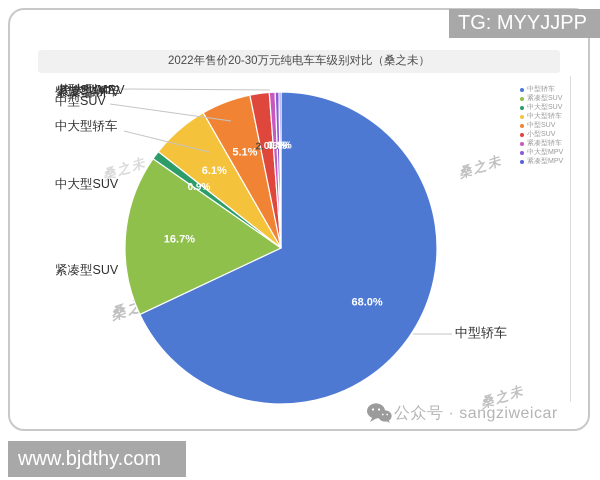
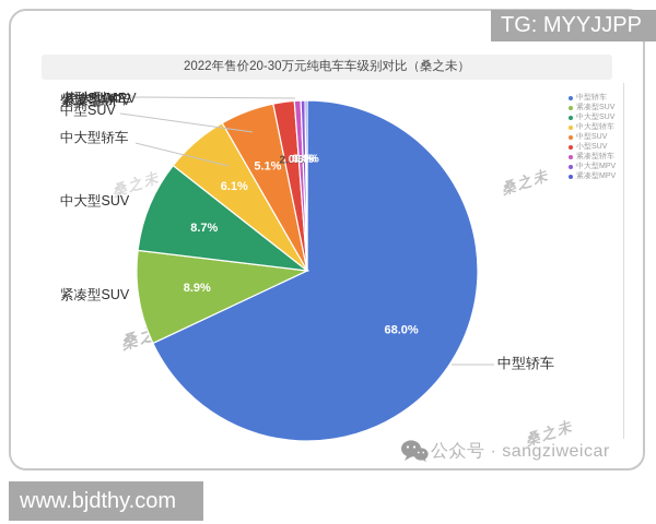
紧凑型SUV: 16.7% -> 8.9%
中大型SUV: 0.9% -> 8.7%
